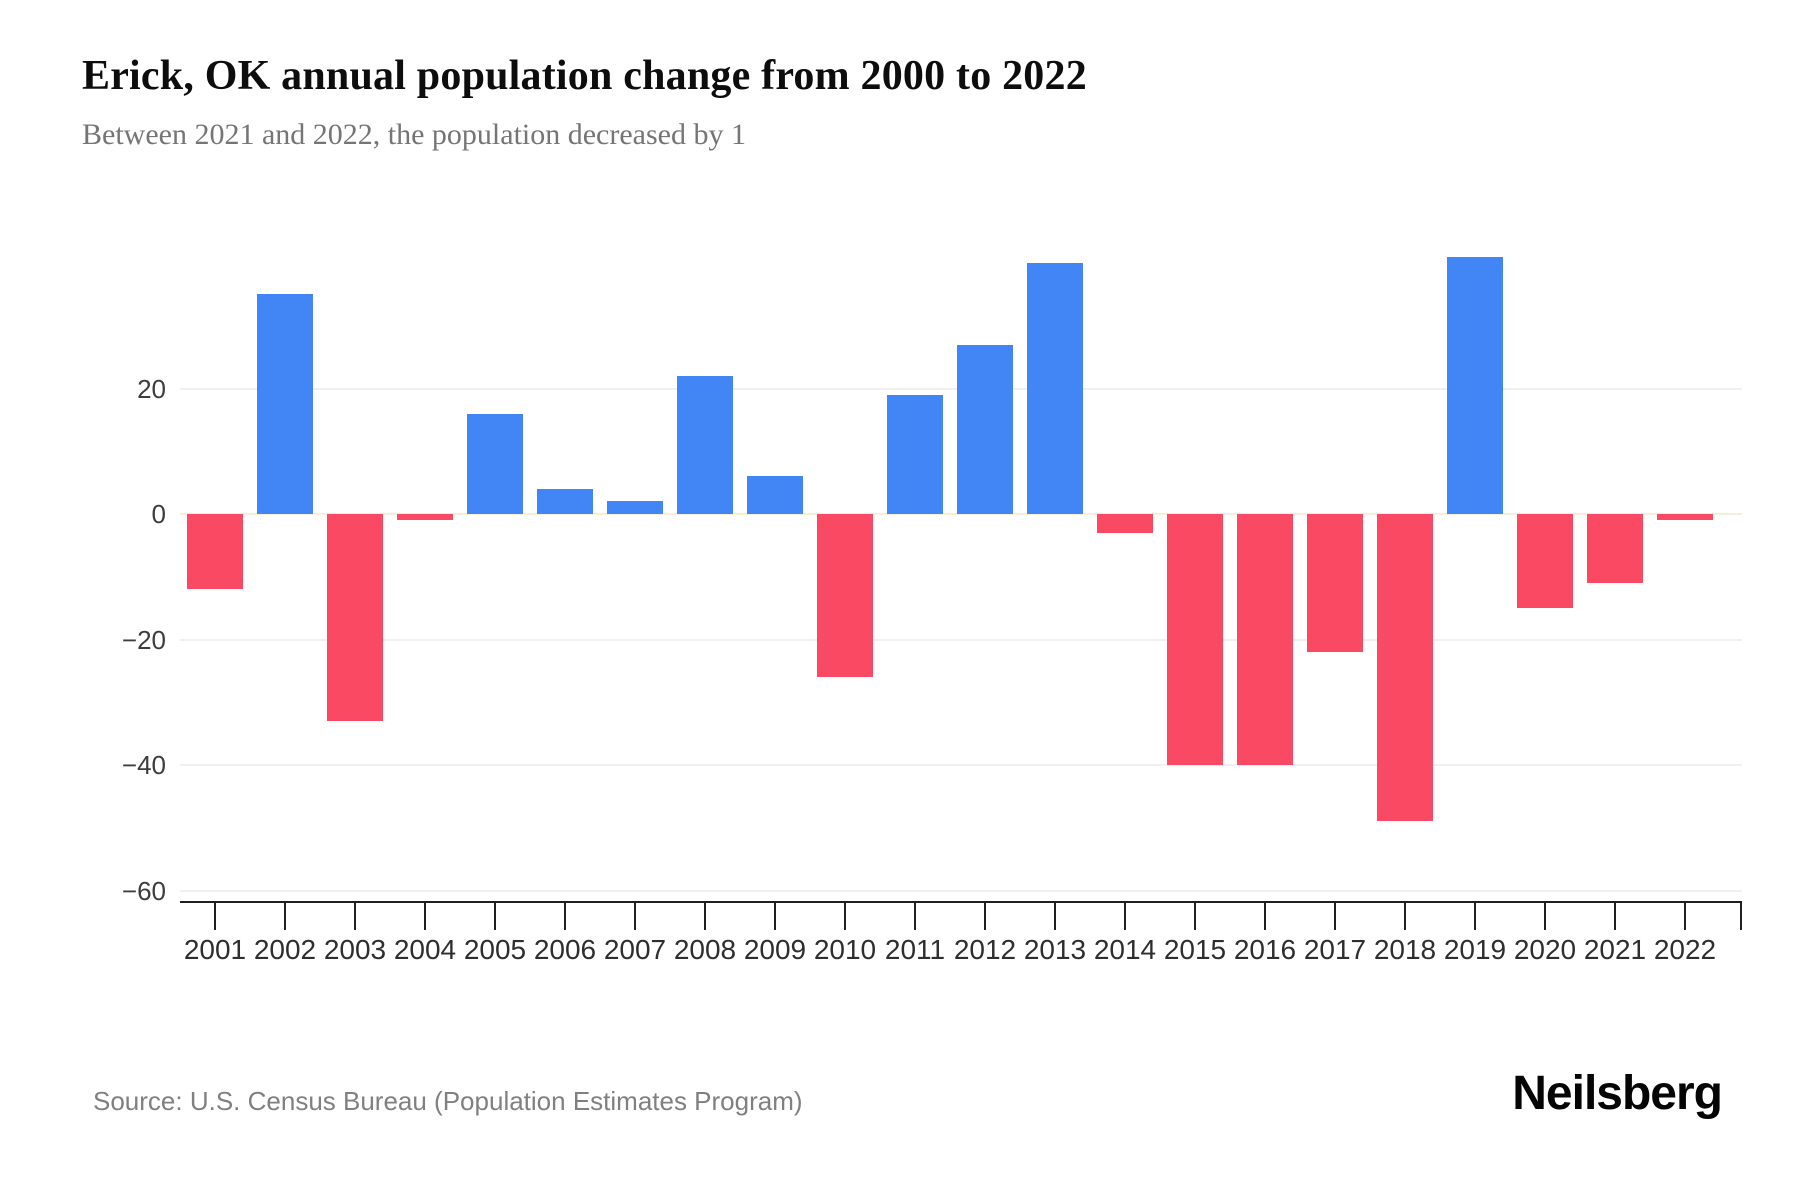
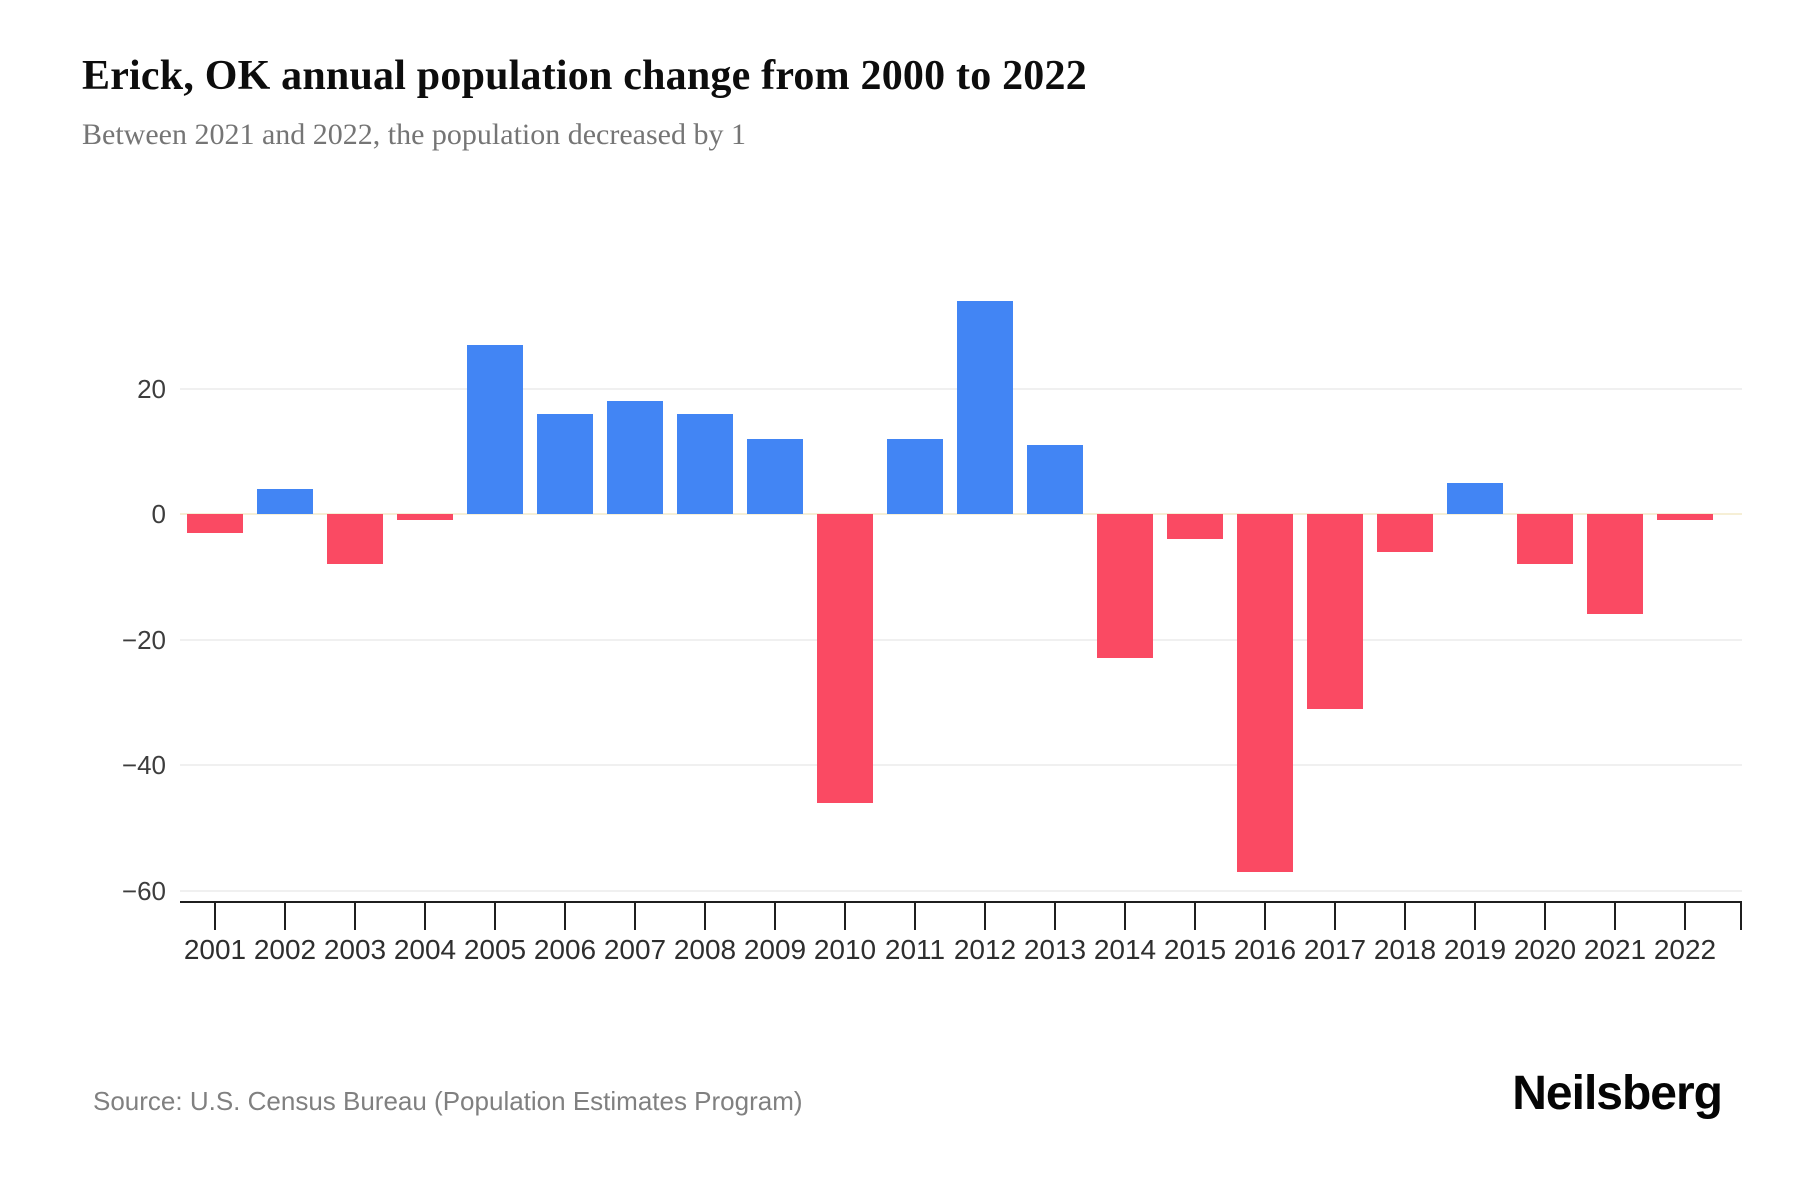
2001: -12 -> -3
2002: 35 -> 4
2003: -33 -> -8
2005: 16 -> 27
2006: 4 -> 16
2007: 2 -> 18
2008: 22 -> 16
2009: 6 -> 12
2010: -26 -> -46
2011: 19 -> 12
2012: 27 -> 34
2013: 40 -> 11
2014: -3 -> -23
2015: -40 -> -4
2016: -40 -> -57
2017: -22 -> -31
2018: -49 -> -6
2019: 41 -> 5
2020: -15 -> -8
2021: -11 -> -16
